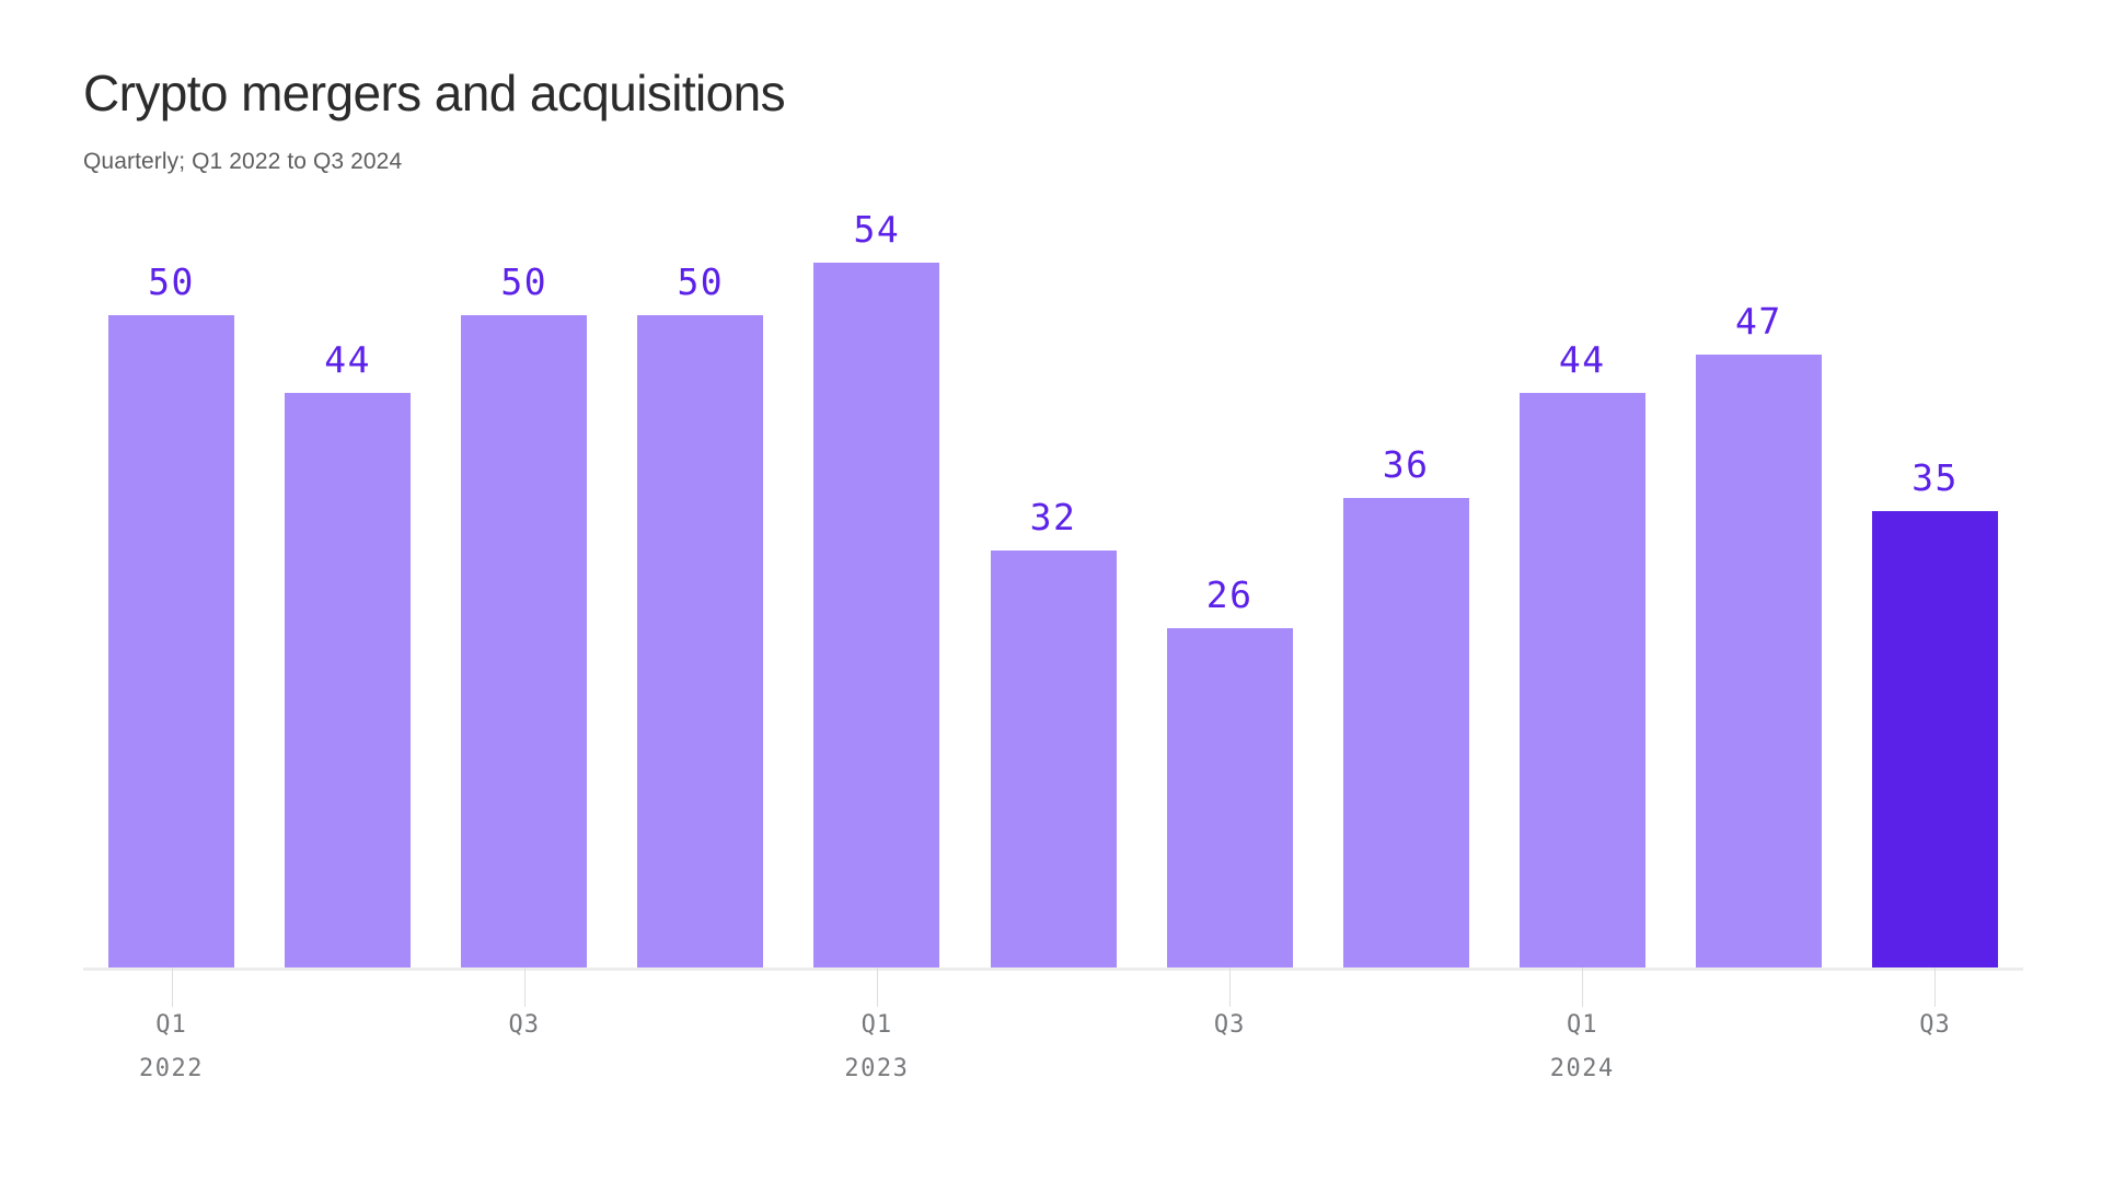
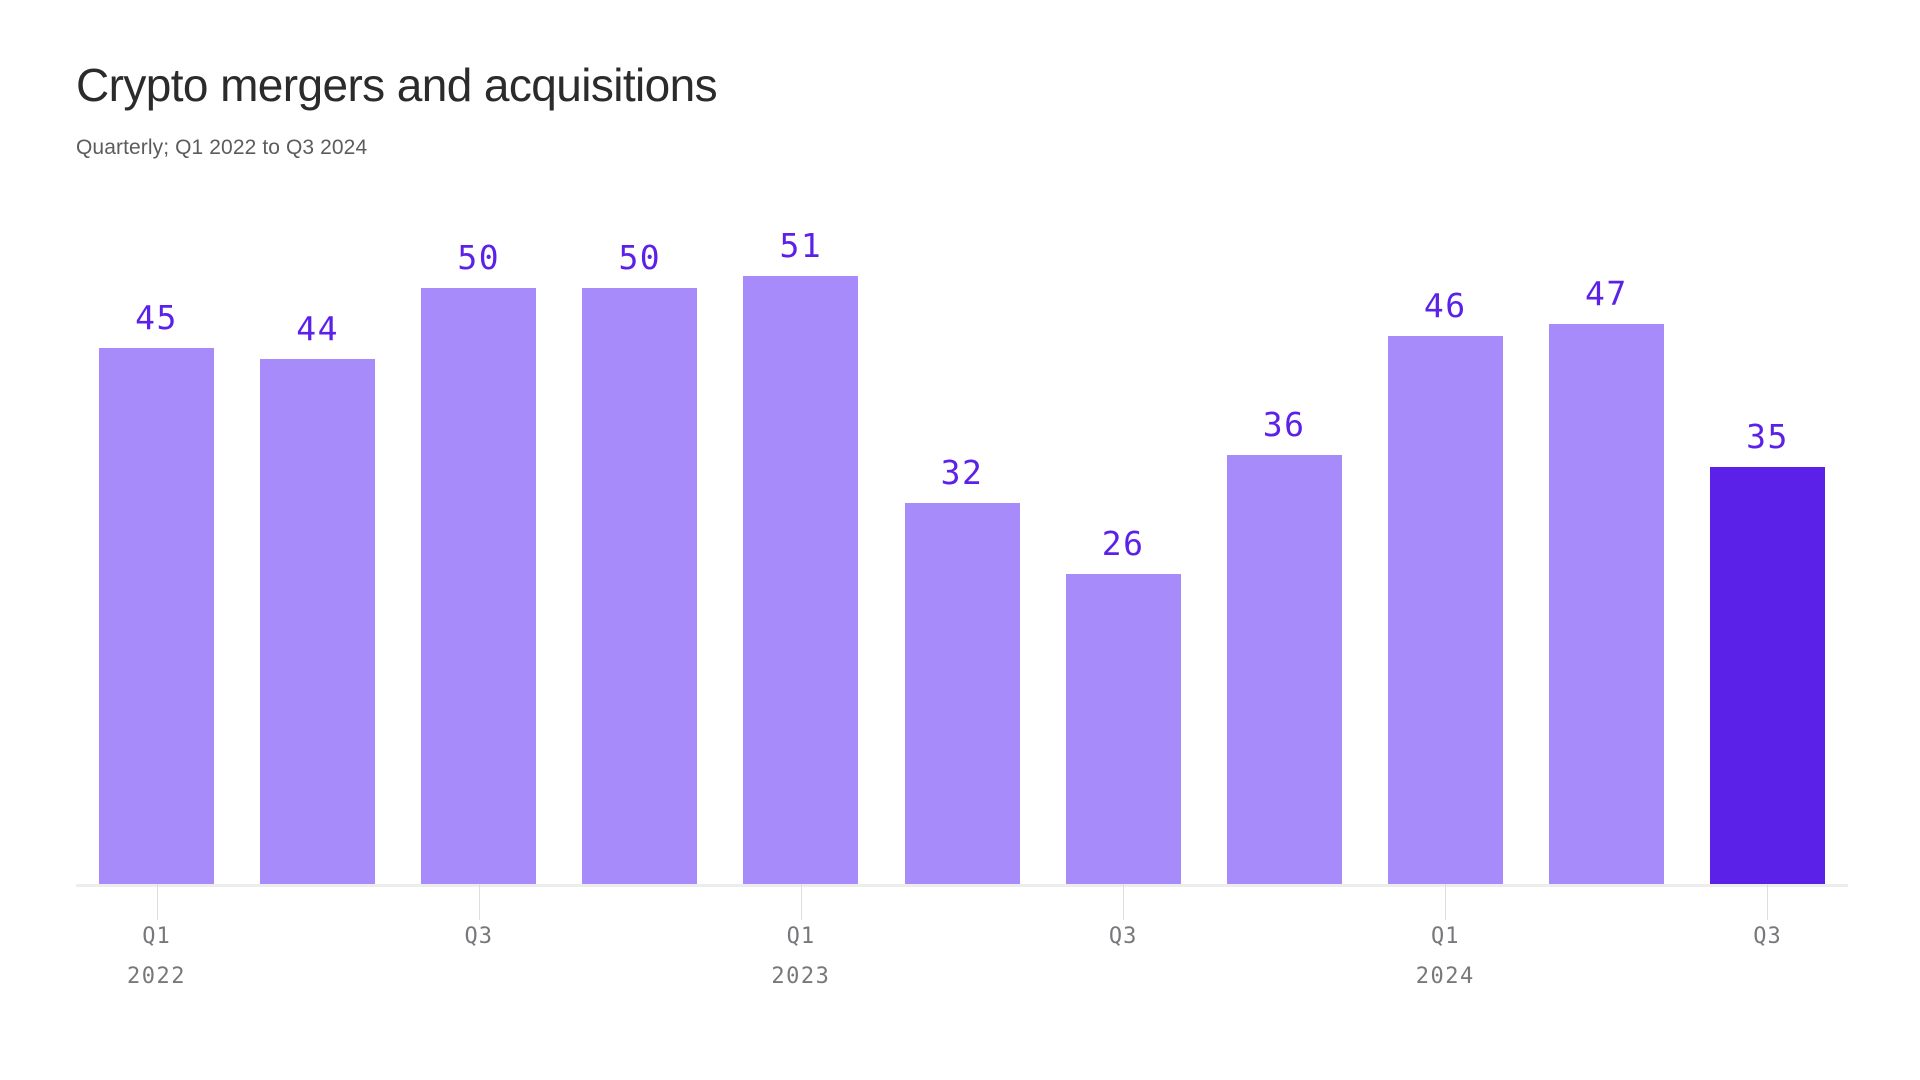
Q1 2022: 50 -> 45
Q1 2023: 54 -> 51
Q1 2024: 44 -> 46
